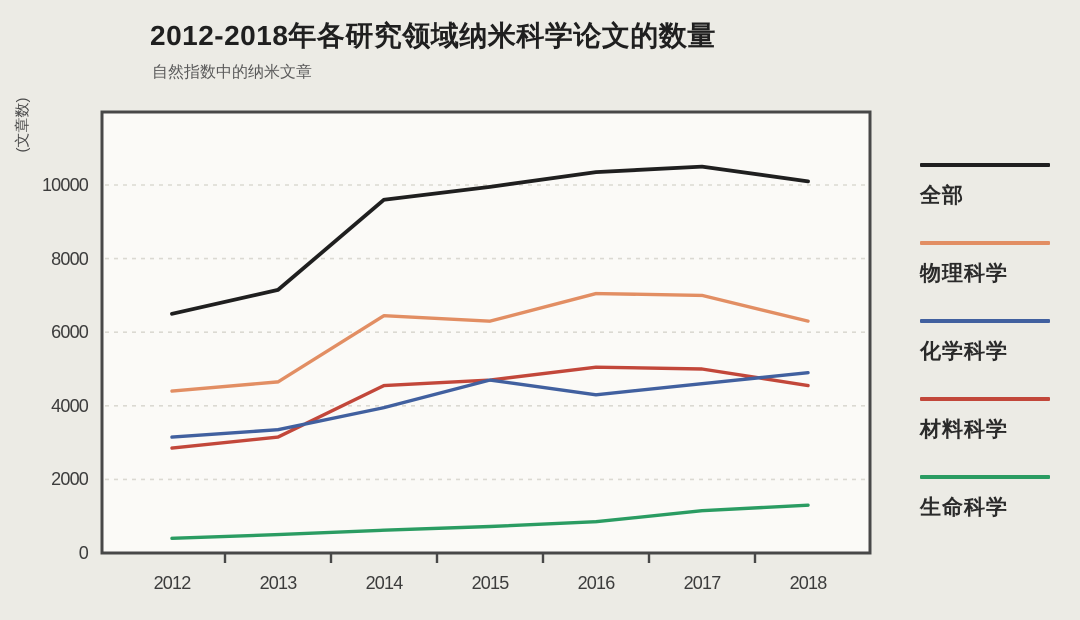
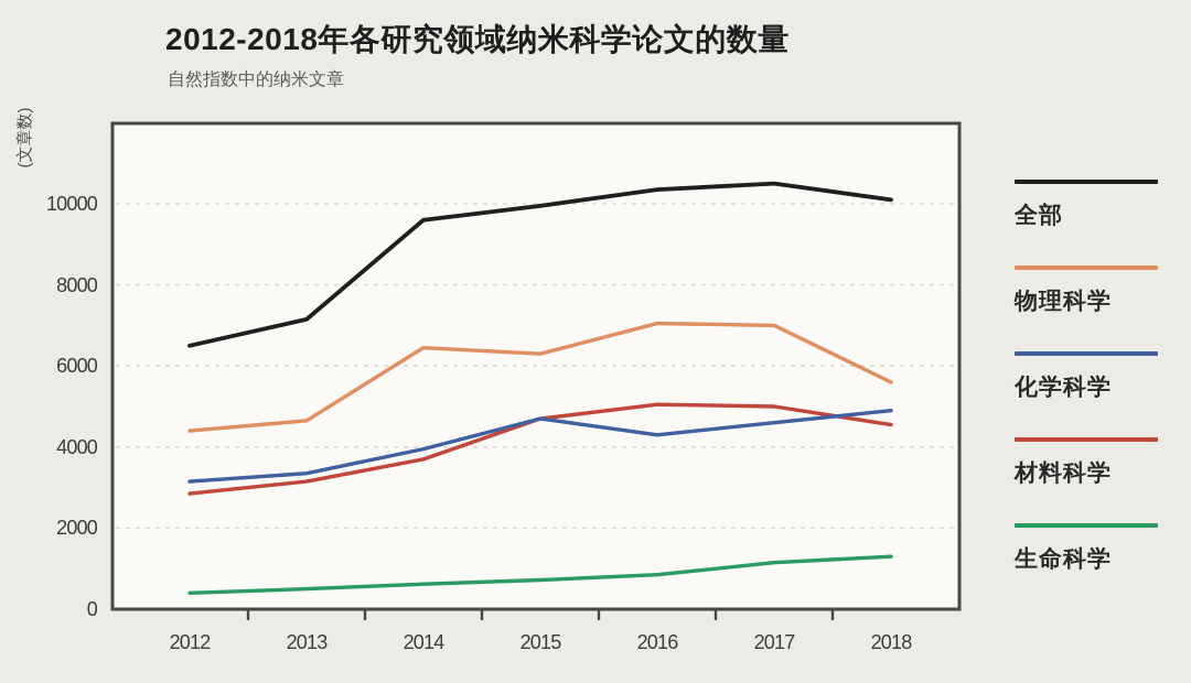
材料科学/2014: 4600 -> 3700
物理科学/2018: 6300 -> 5600
